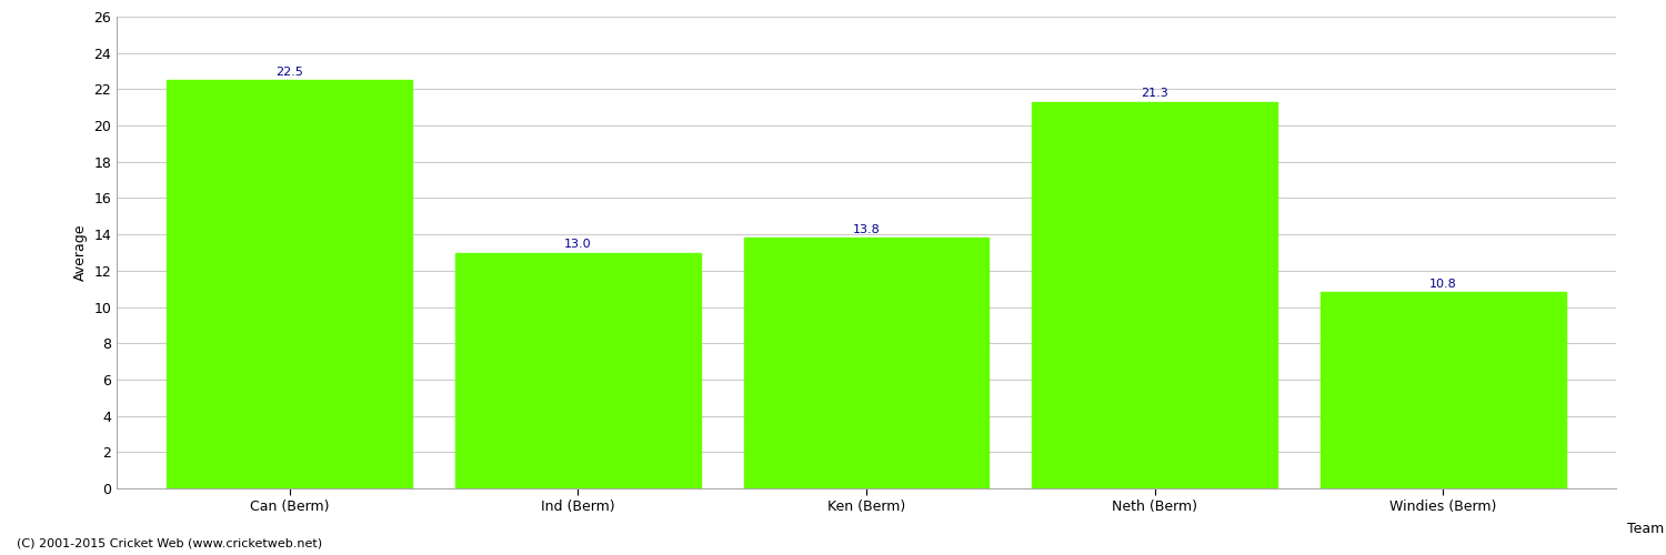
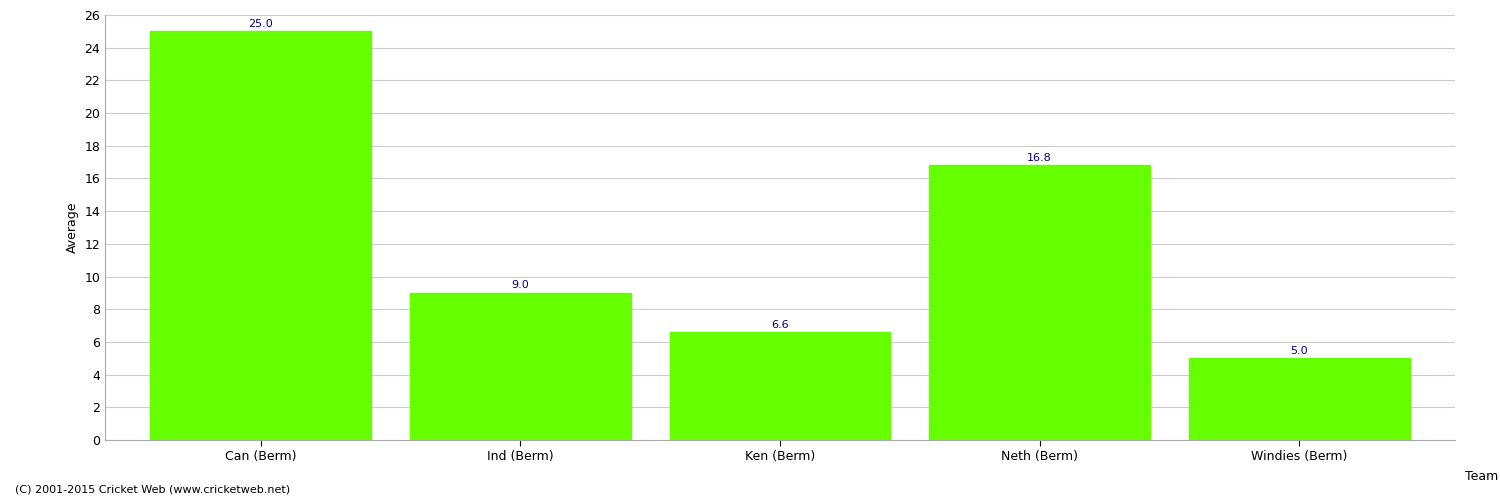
Can (Berm): 22.5 -> 25.0
Ind (Berm): 13.0 -> 9.0
Ken (Berm): 13.8 -> 6.6
Neth (Berm): 21.3 -> 16.8
Windies (Berm): 10.8 -> 5.0
